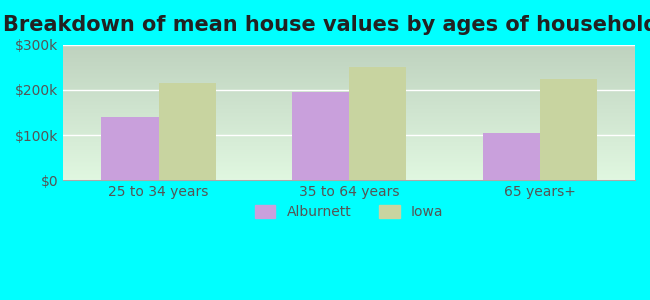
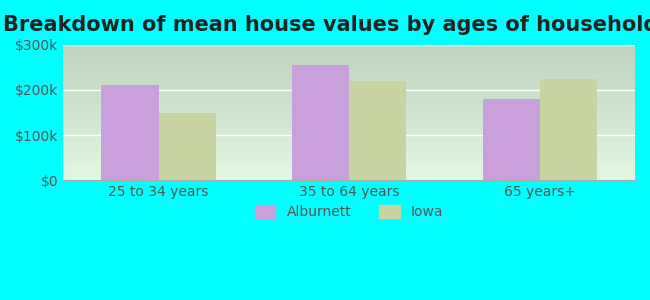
Alburnett/25 to 34 years: $140k -> $210k
Iowa/25 to 34 years: $215k -> $150k
Alburnett/35 to 64 years: $195k -> $255k
Iowa/35 to 64 years: $250k -> $220k
Alburnett/65 years+: $105k -> $180k
